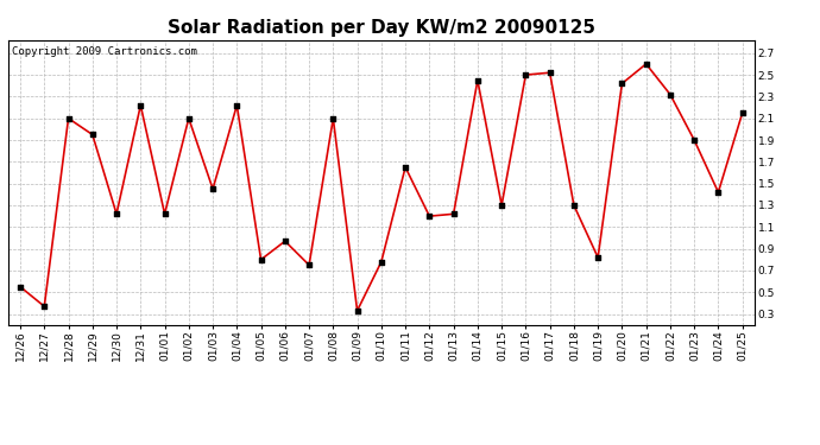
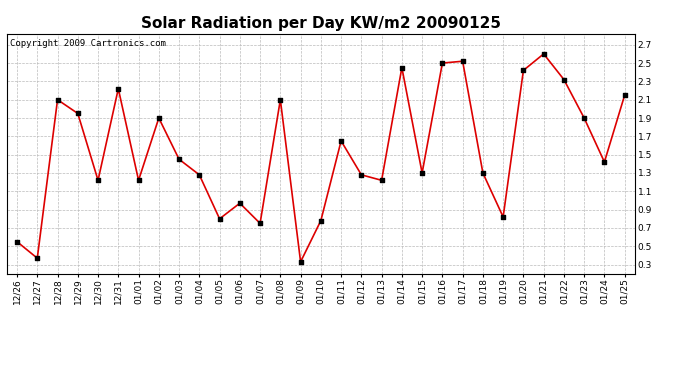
01/02: 2.10 -> 1.90
01/04: 2.22 -> 1.28
01/12: 1.20 -> 1.28
